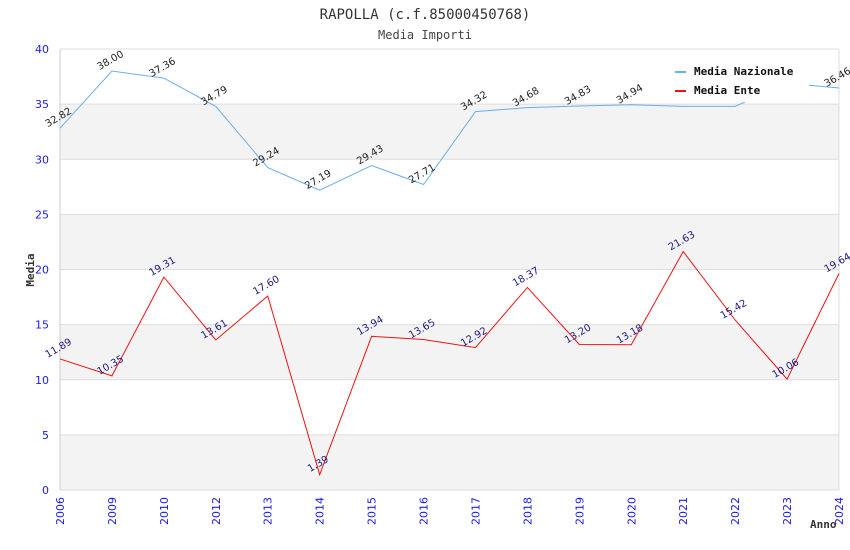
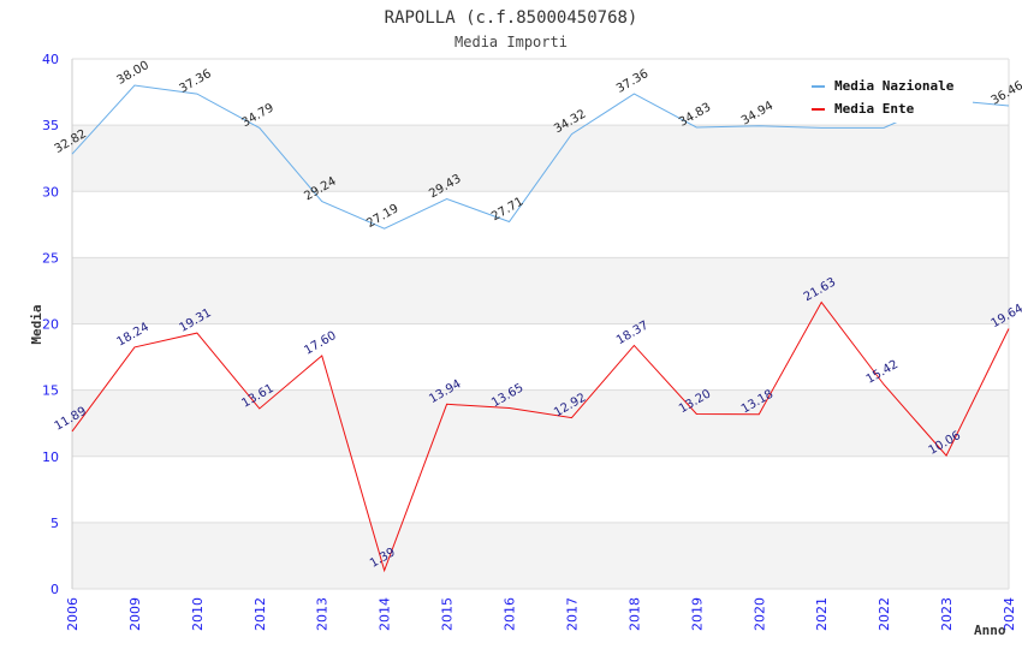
Media Ente/2009: 10.35 -> 18.24
Media Nazionale/2018: 34.68 -> 37.36
